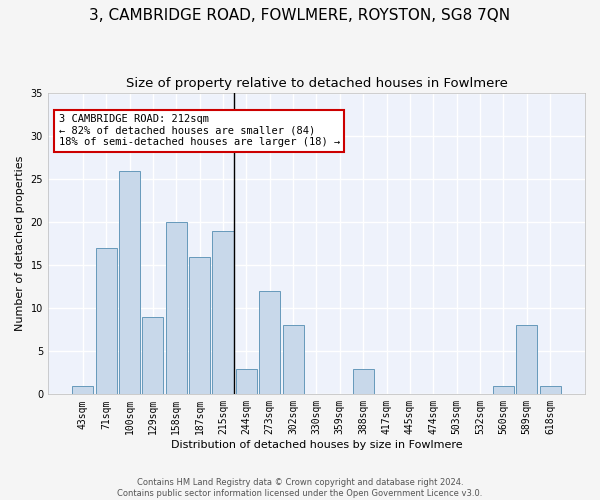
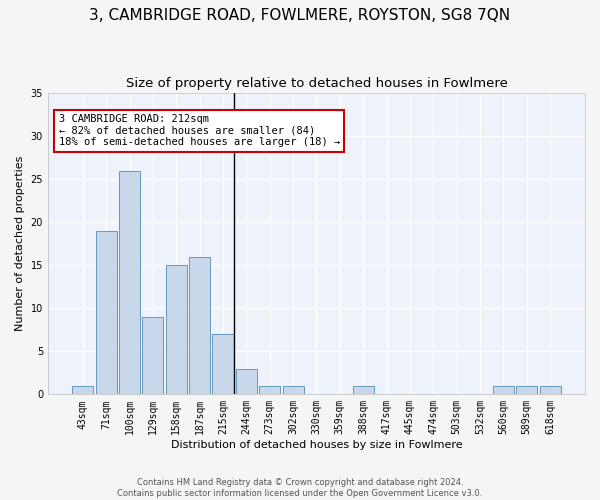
71sqm: 17 -> 19
158sqm: 20 -> 15
215sqm: 19 -> 7
273sqm: 12 -> 1
302sqm: 8 -> 1
388sqm: 3 -> 1
589sqm: 8 -> 1
